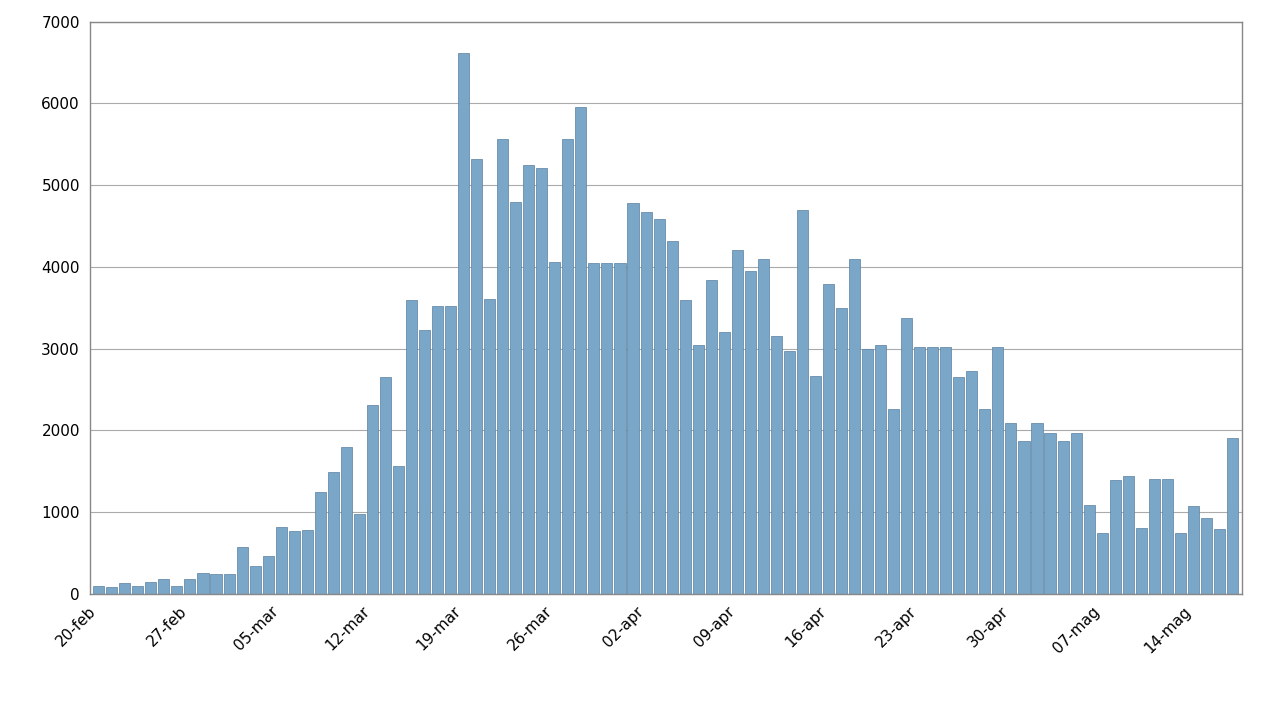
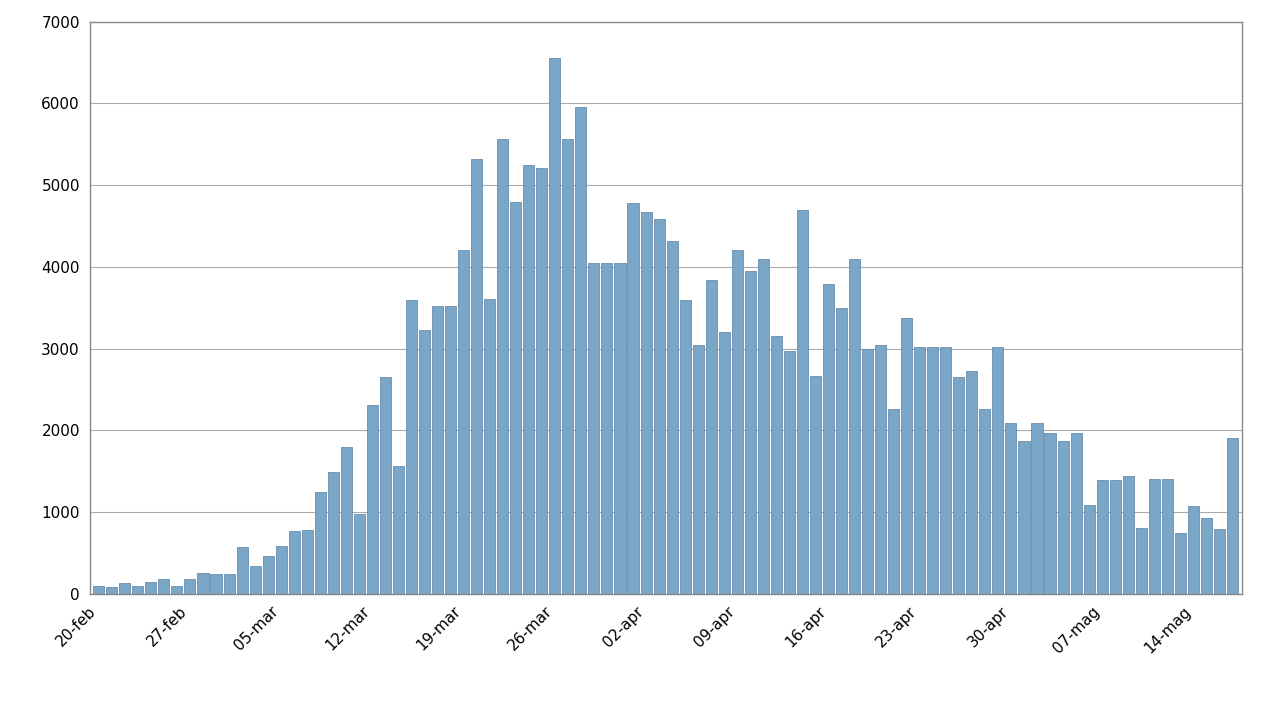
05-mar: 820 -> 590
19-mar: 6620 -> 4210
26-mar: 4060 -> 6560
07-mag: 740 -> 1390
